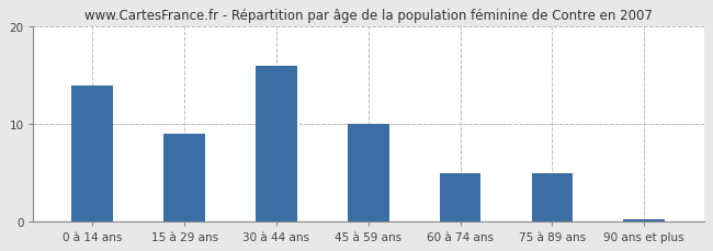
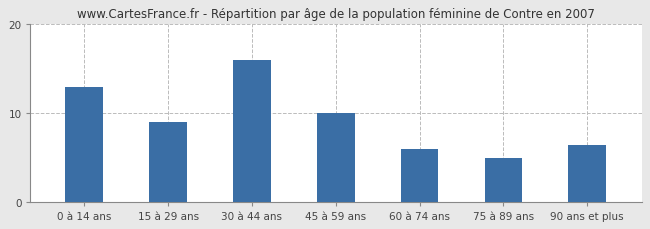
0 à 14 ans: 14.0 -> 13.0
60 à 74 ans: 5.0 -> 6.0
90 ans et plus: 0.3 -> 6.4
